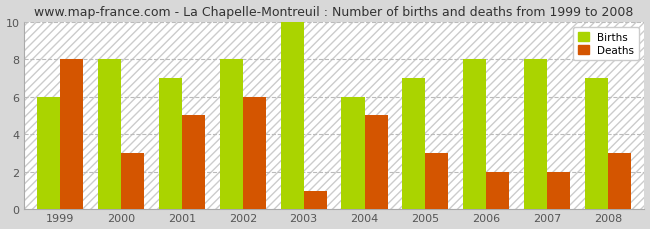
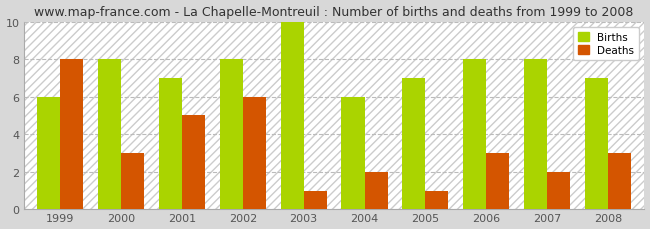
Deaths/2004: 5 -> 2
Deaths/2005: 3 -> 1
Deaths/2006: 2 -> 3
